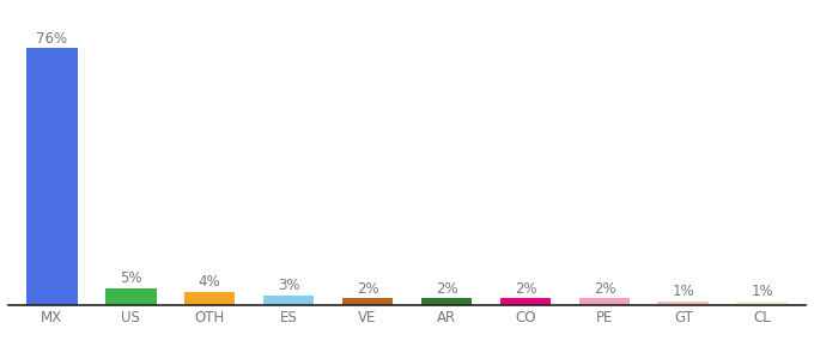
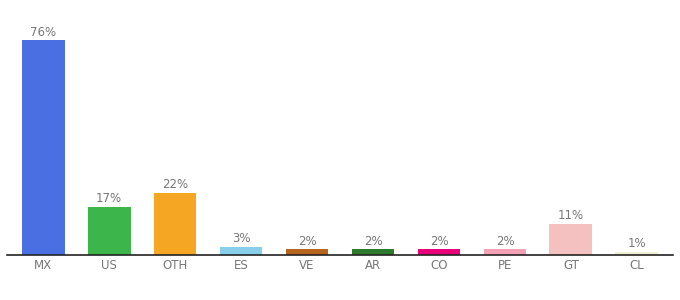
US: 5% -> 17%
OTH: 4% -> 22%
GT: 1% -> 11%
